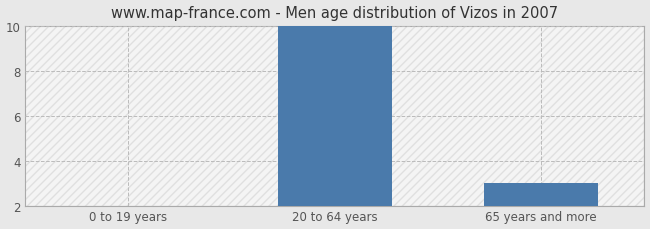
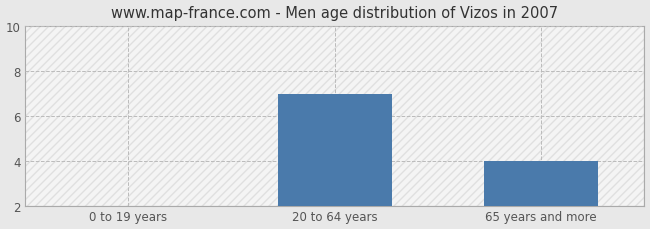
20 to 64 years: 10.00 -> 7.00
65 years and more: 3.00 -> 4.00
